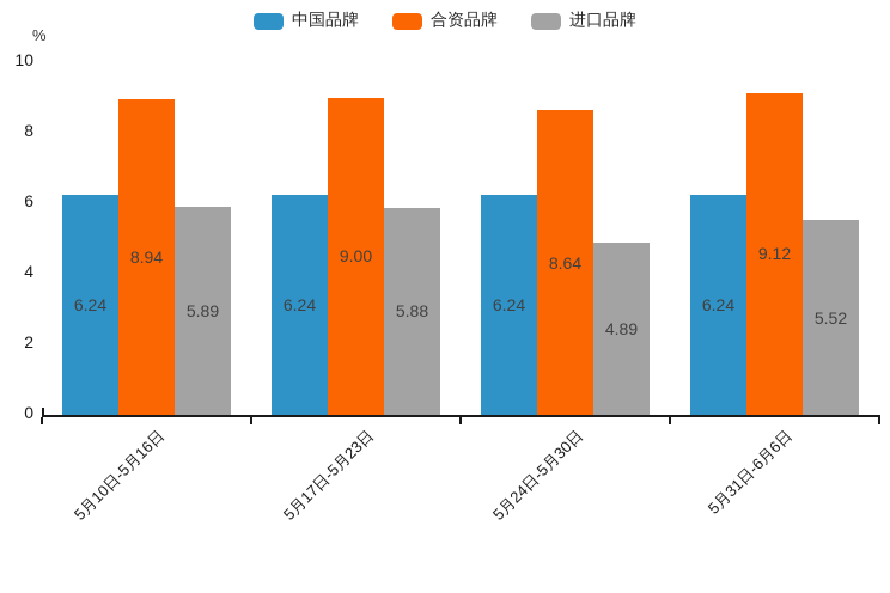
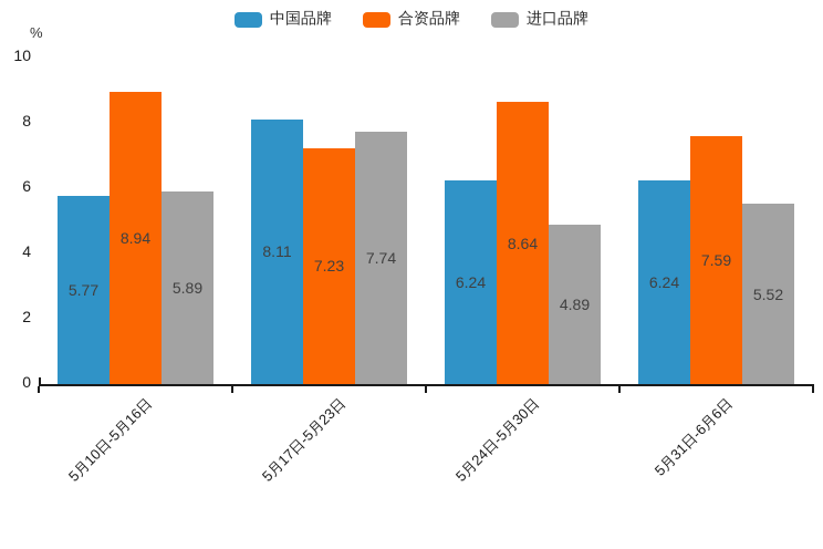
中国品牌/5月10日-5月16日: 6.24 -> 5.77
中国品牌/5月17日-5月23日: 6.24 -> 8.11
合资品牌/5月17日-5月23日: 9.00 -> 7.23
进口品牌/5月17日-5月23日: 5.88 -> 7.74
合资品牌/5月31日-6月6日: 9.12 -> 7.59
